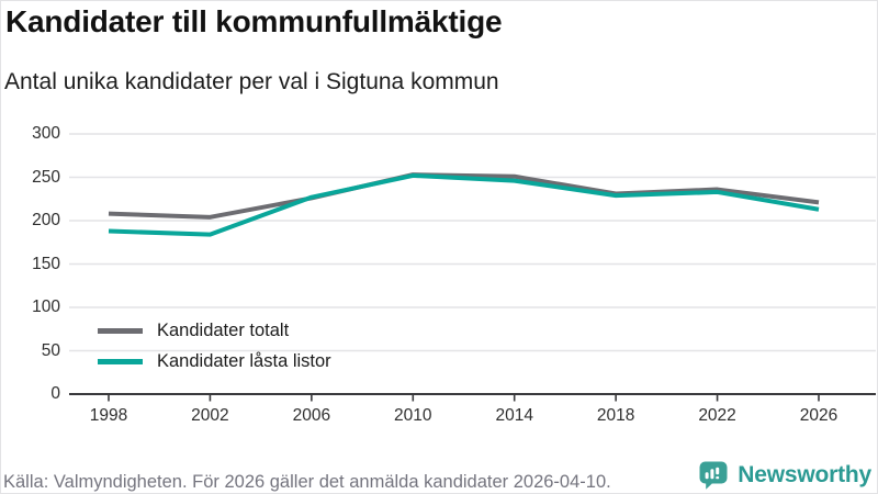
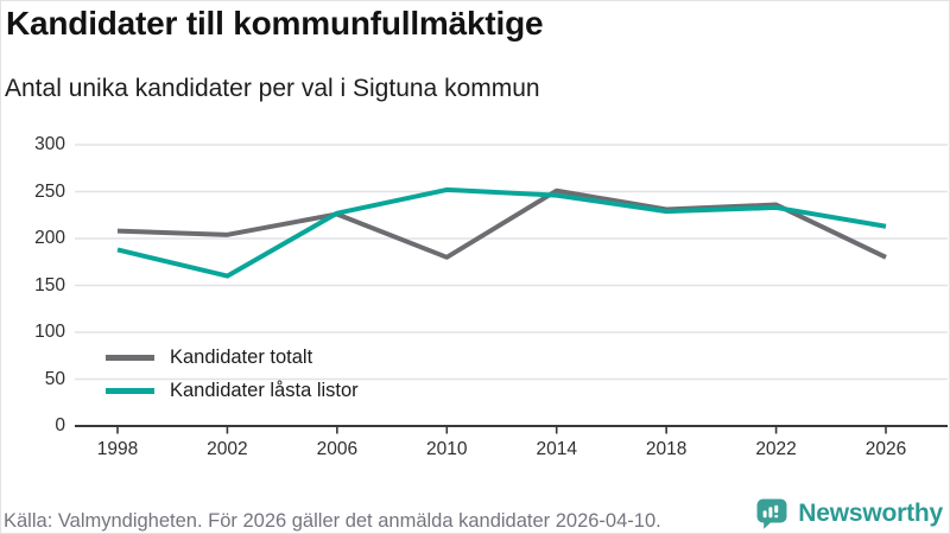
Kandidater låsta listor/2002: 180 -> 160
Kandidater totalt/2010: 250 -> 180
Kandidater totalt/2026: 220 -> 180
